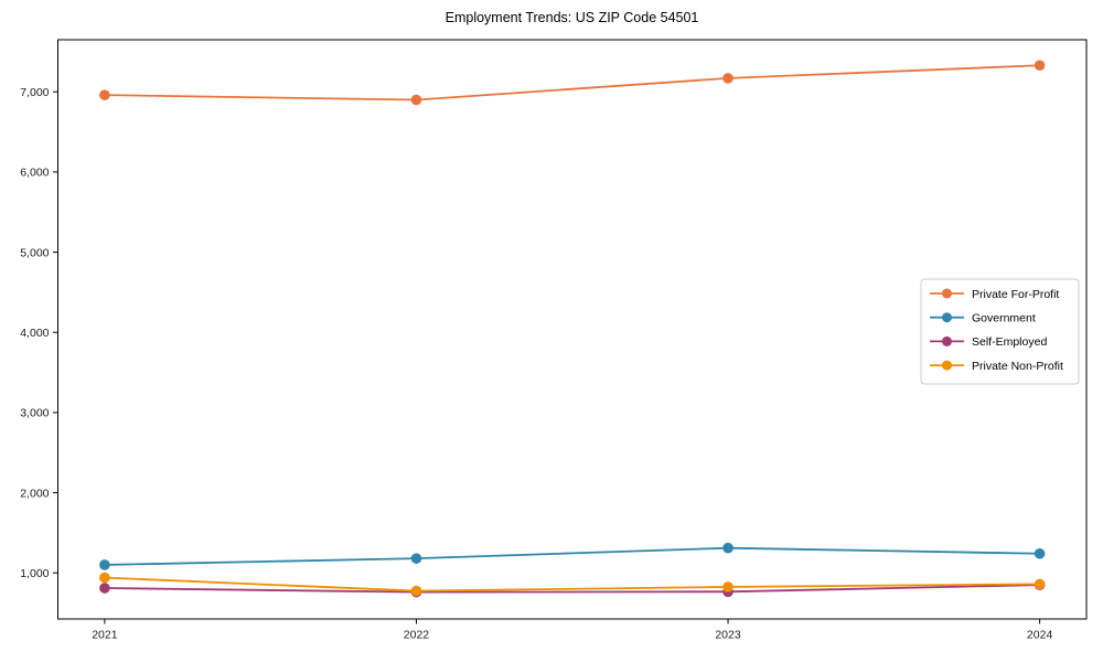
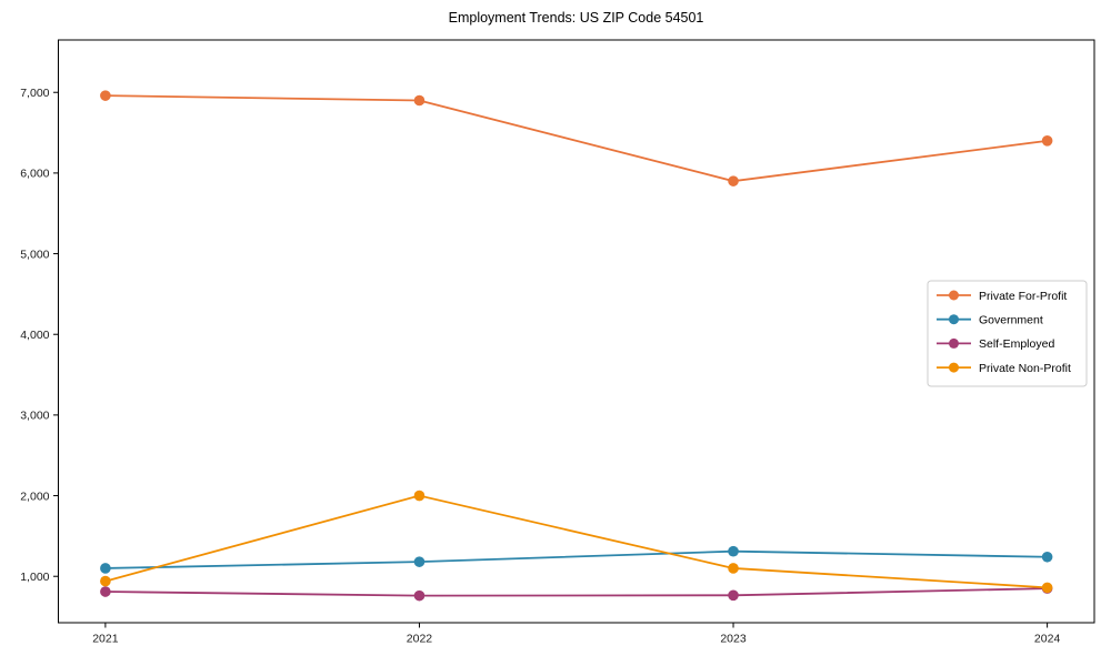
Private Non-Profit/2022: 800 -> 2000
Private For-Profit/2023: 7200 -> 5900
Private Non-Profit/2023: 800 -> 1100
Private For-Profit/2024: 7300 -> 6400
